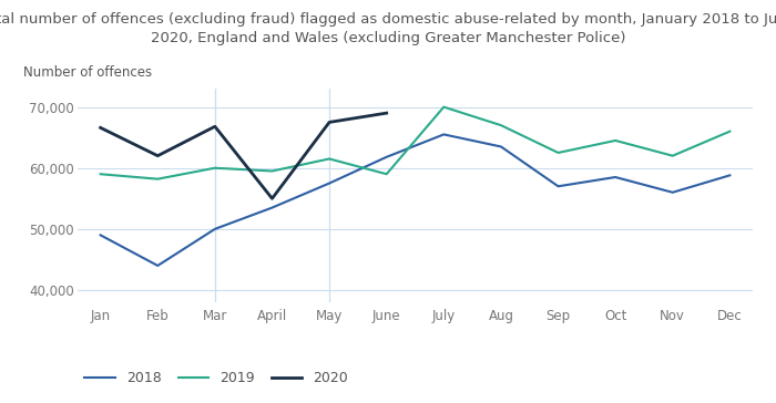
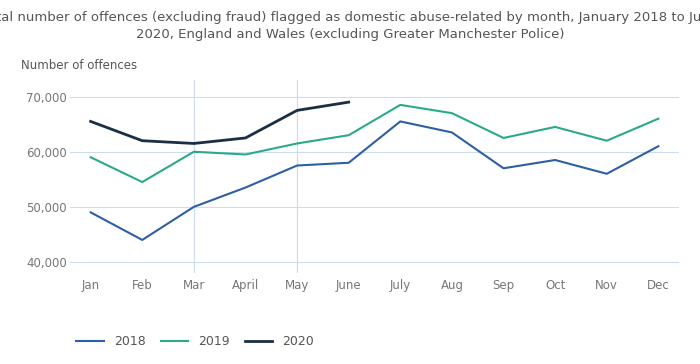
2020/Jan: 66,600 -> 65,500
2019/Feb: 58,200 -> 54,500
2020/Mar: 66,800 -> 61,500
2020/April: 55,000 -> 62,500
2018/June: 61,800 -> 58,000
2019/June: 59,000 -> 63,000
2019/July: 70,000 -> 68,500
2018/Dec: 58,800 -> 61,000
